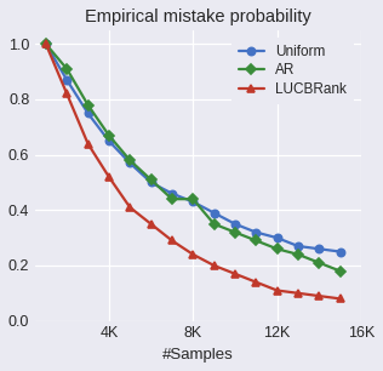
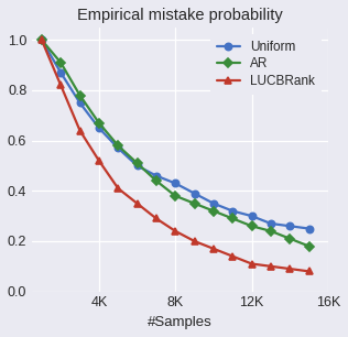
AR/8K: 0.44 -> 0.38
